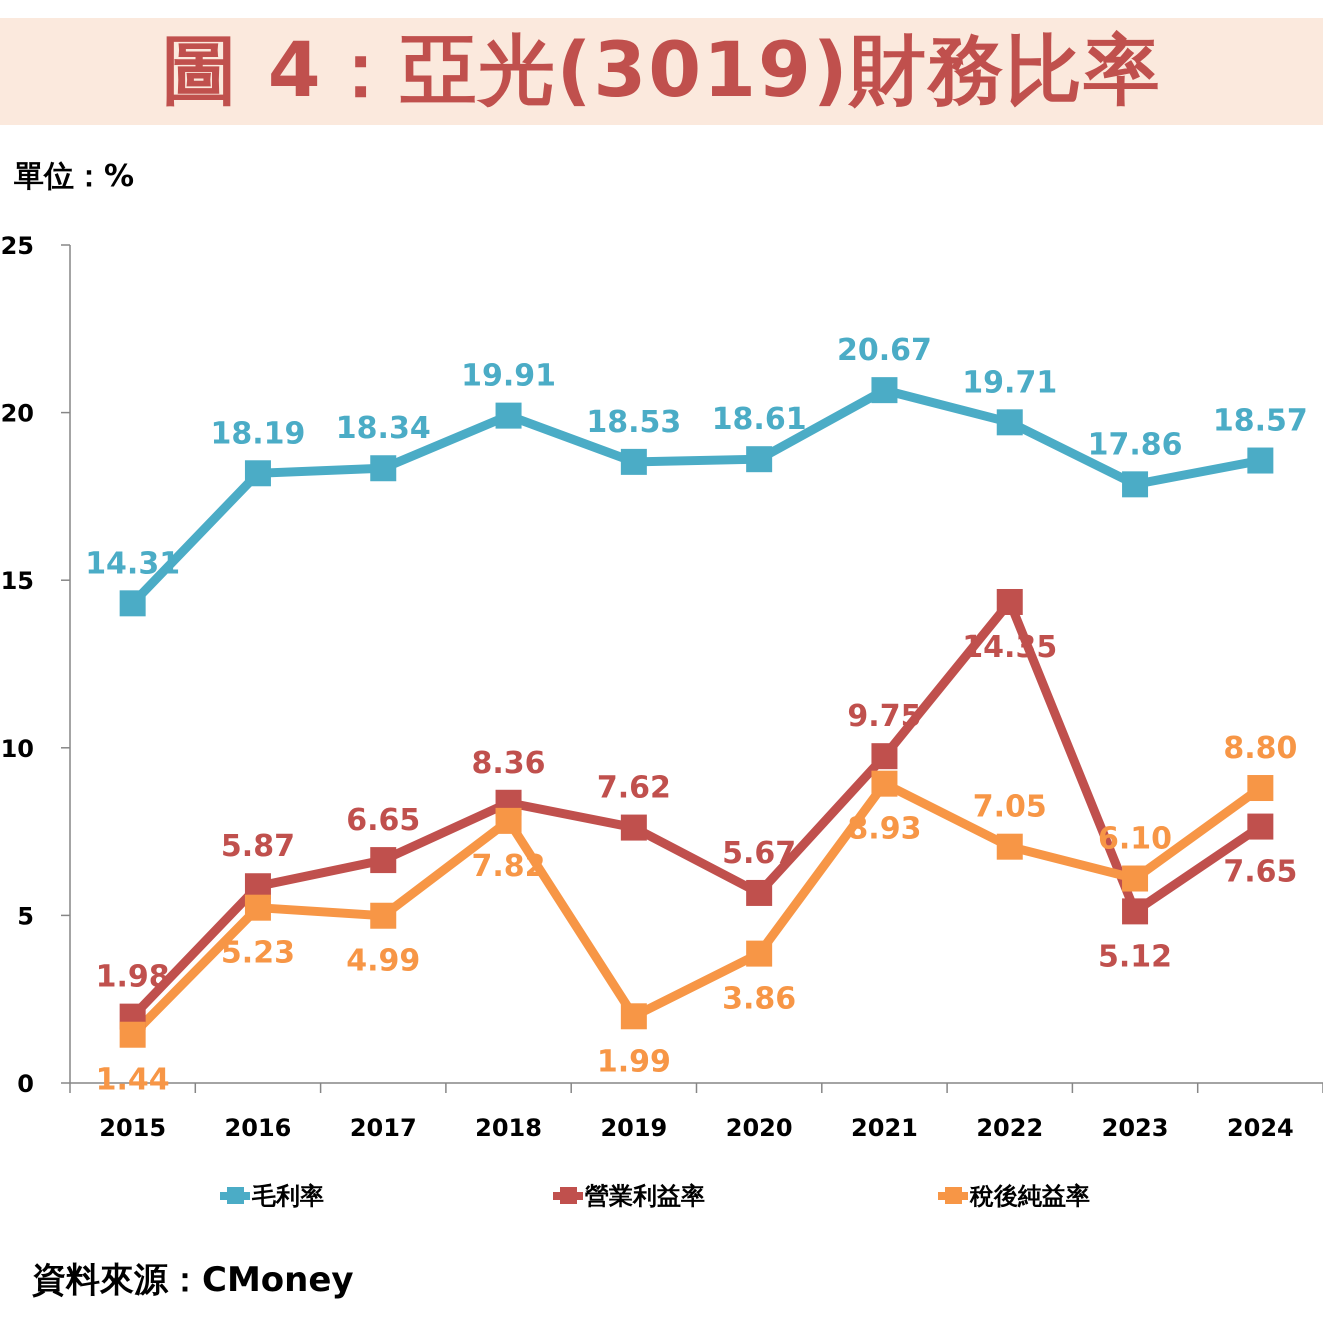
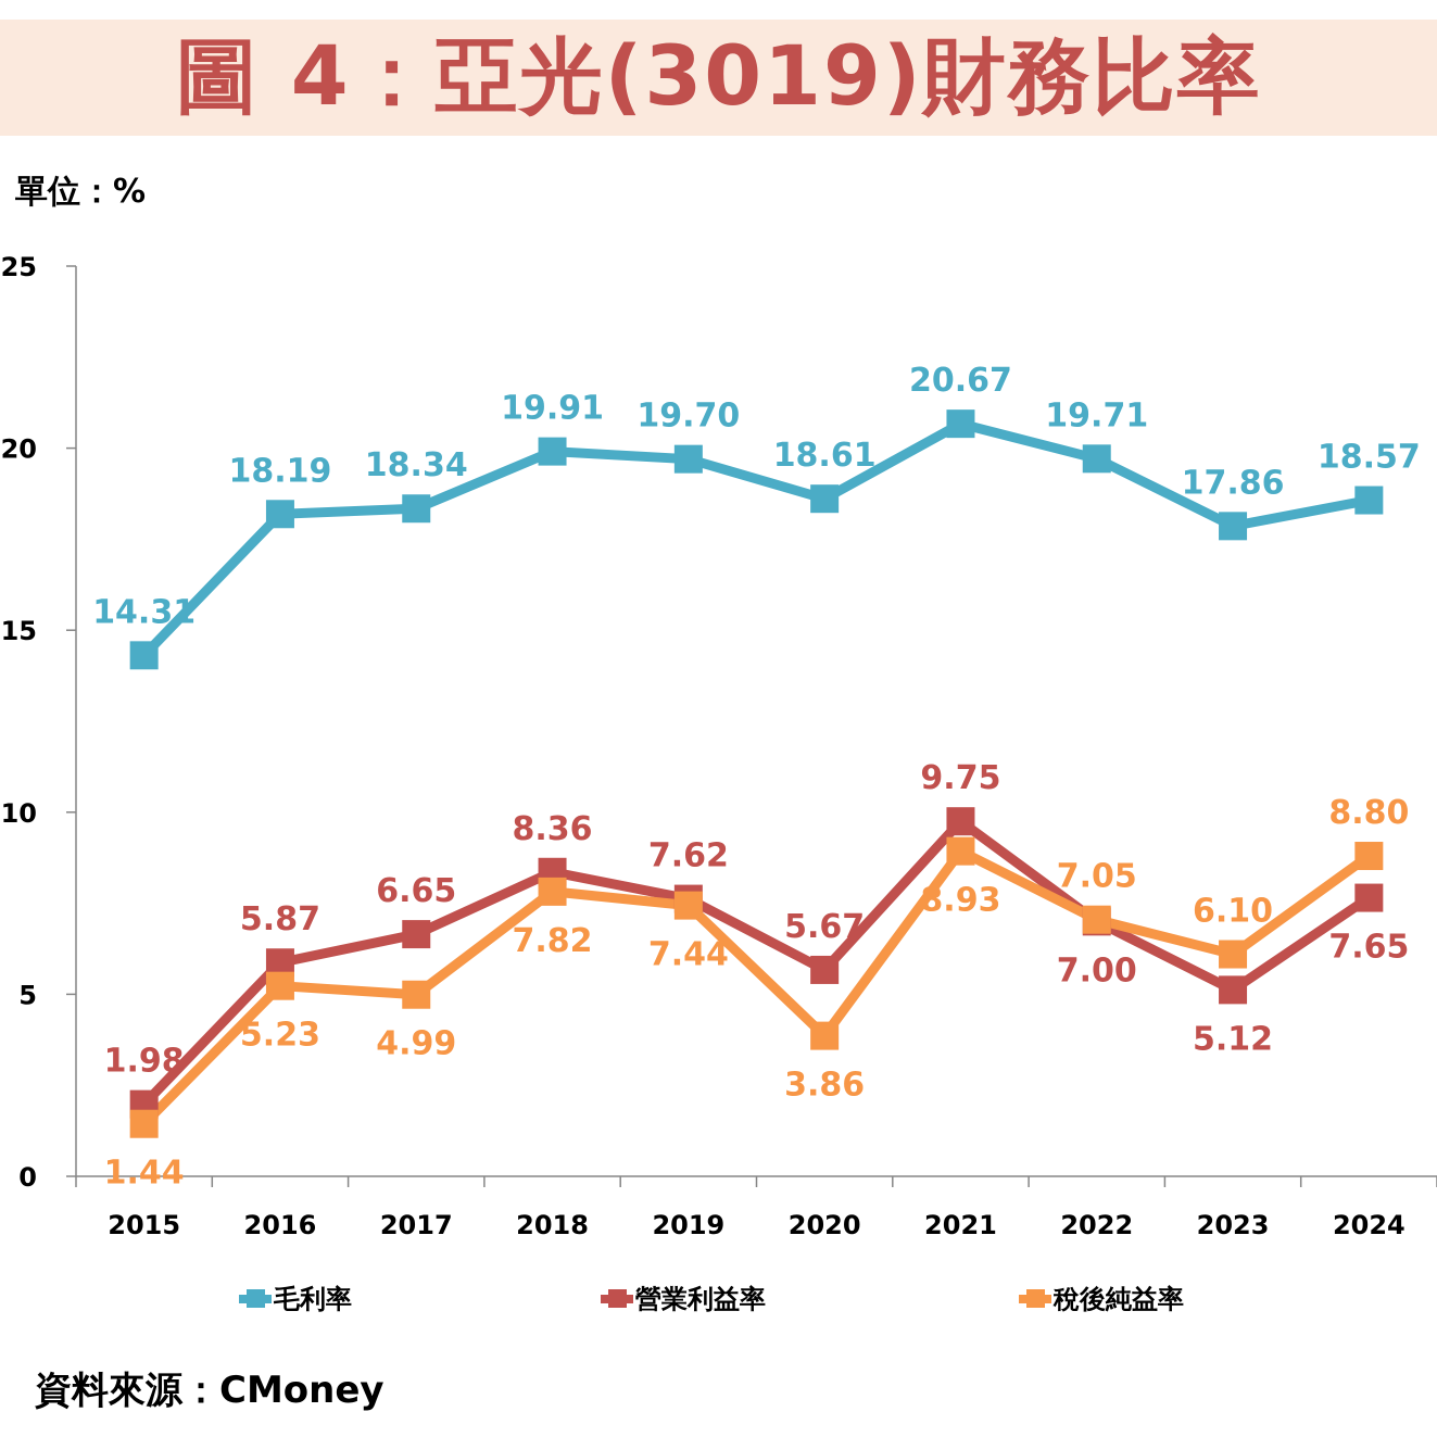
毛利率/2019: 18.53 -> 19.70
稅後純益率/2019: 1.99 -> 7.44
營業利益率/2022: 14.35 -> 7.00
